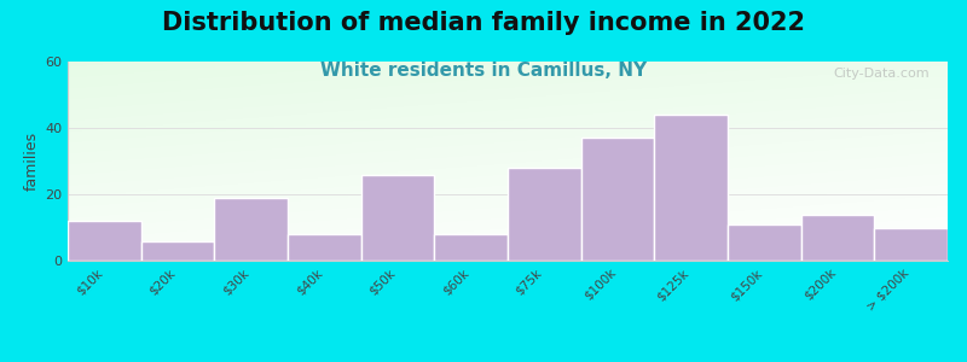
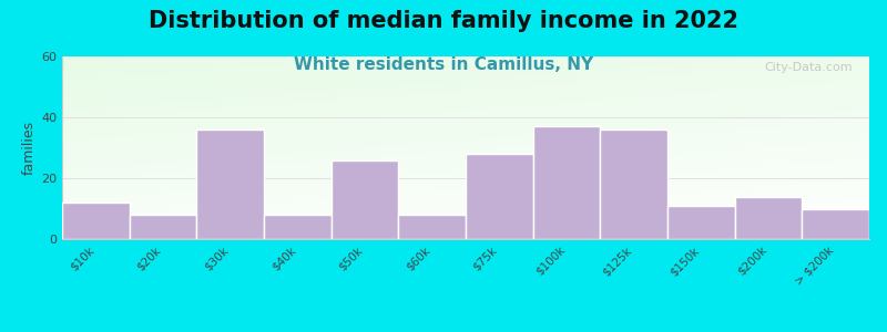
$20k: 6 -> 8
$30k: 19 -> 36
$125k: 44 -> 36
